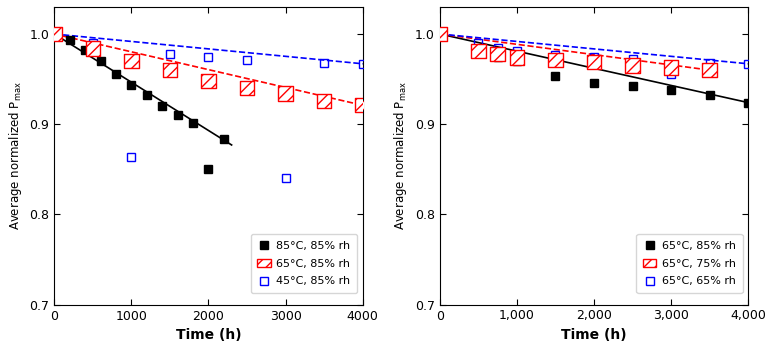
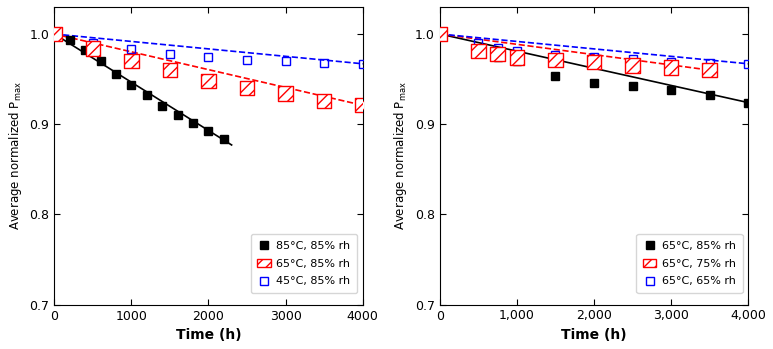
45°C, 85% rh/1000: 0.864 -> 0.983
85°C, 85% rh/2000: 0.850 -> 0.893
45°C, 85% rh/3000: 0.840 -> 0.970
65°C, 65% rh/3,000: 0.956 -> 0.969
